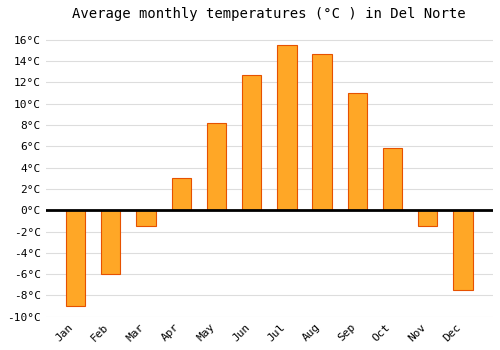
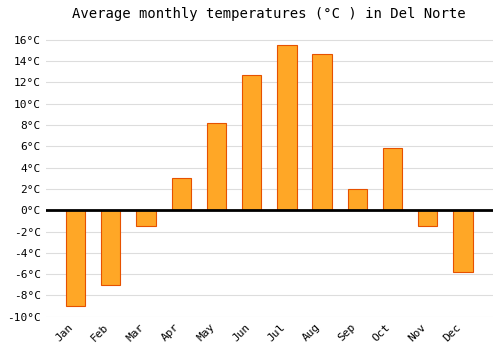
Feb: -6.0°C -> -7.0°C
Sep: 11.0°C -> 2.0°C
Dec: -7.5°C -> -5.8°C
